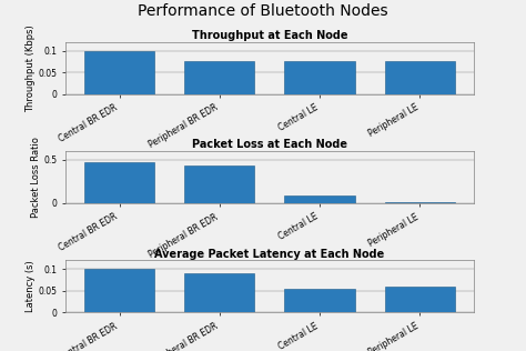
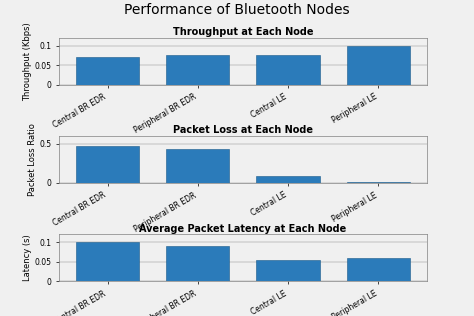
Throughput at Each Node/Central BR EDR: 0.100 -> 0.070
Throughput at Each Node/Peripheral LE: 0.075 -> 0.100
